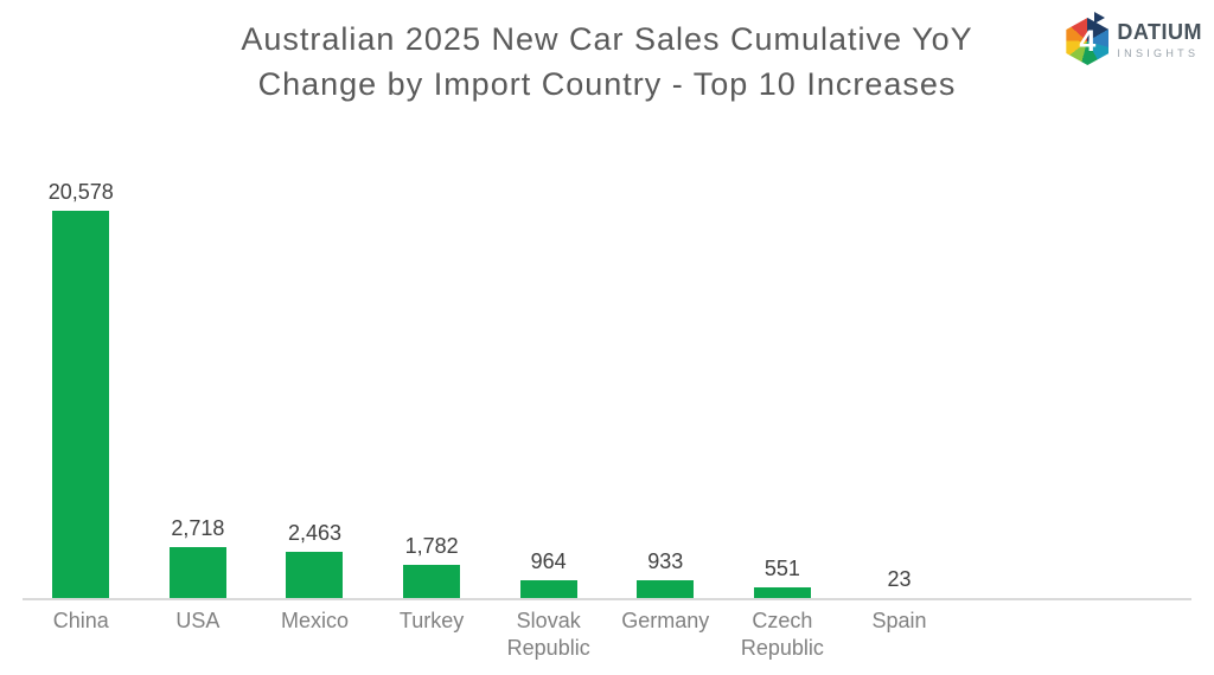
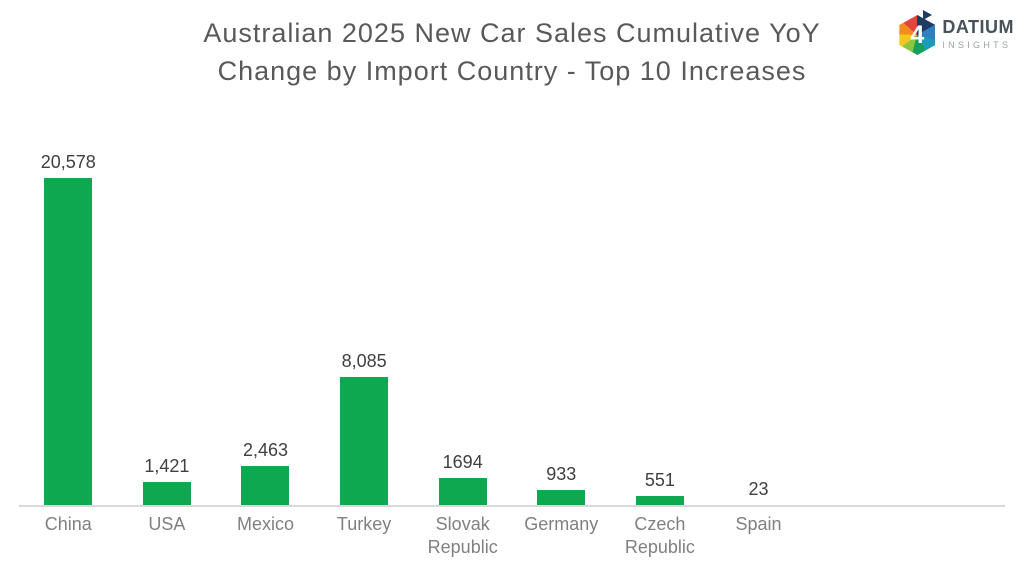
USA: 2,718 -> 1,421
Turkey: 1,782 -> 8,085
Slovak Republic: 964 -> 1694
